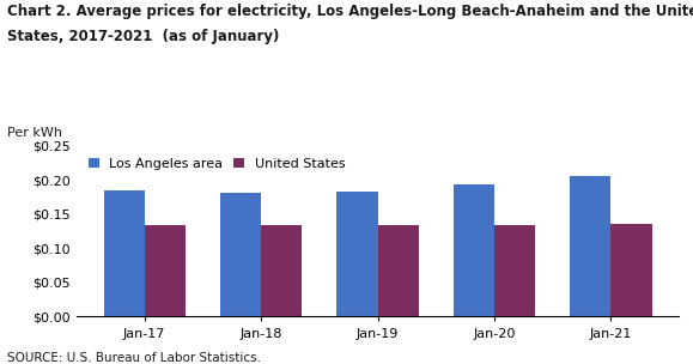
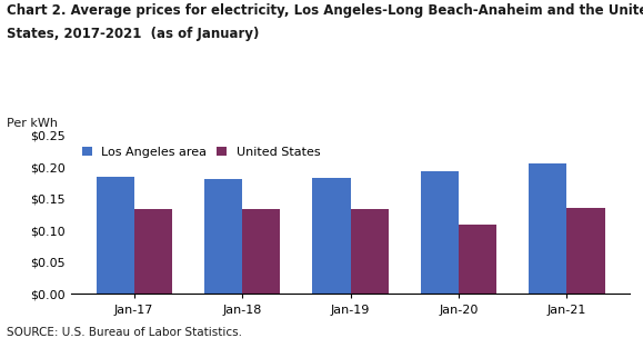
United States/Jan-20: $0.134 -> $0.110
